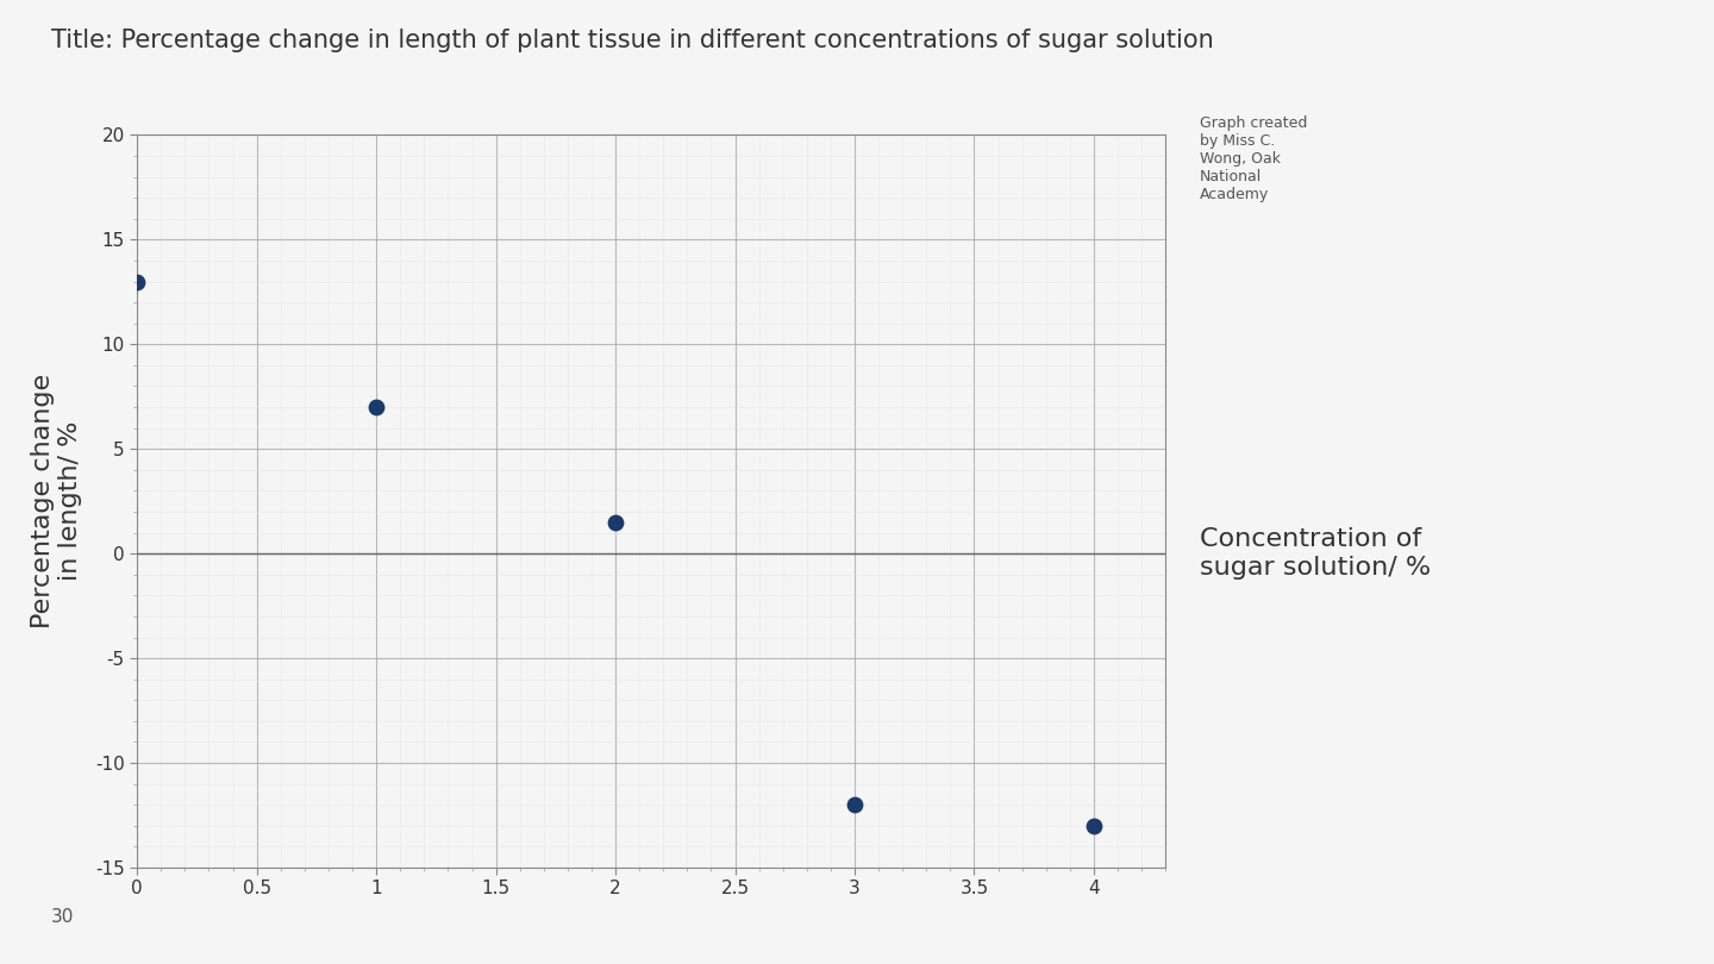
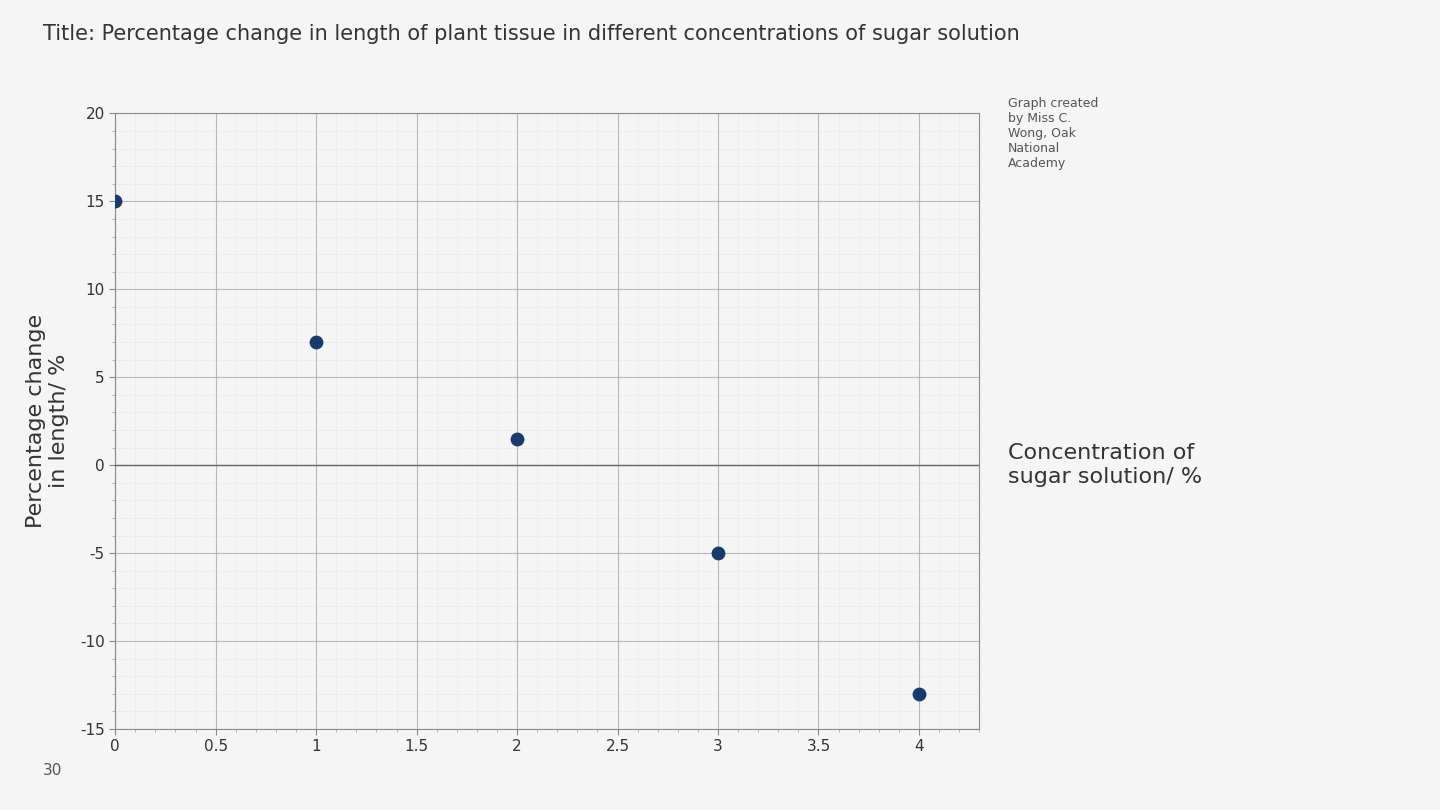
0: 13.0 -> 15.0
3: -12.0 -> -5.0
